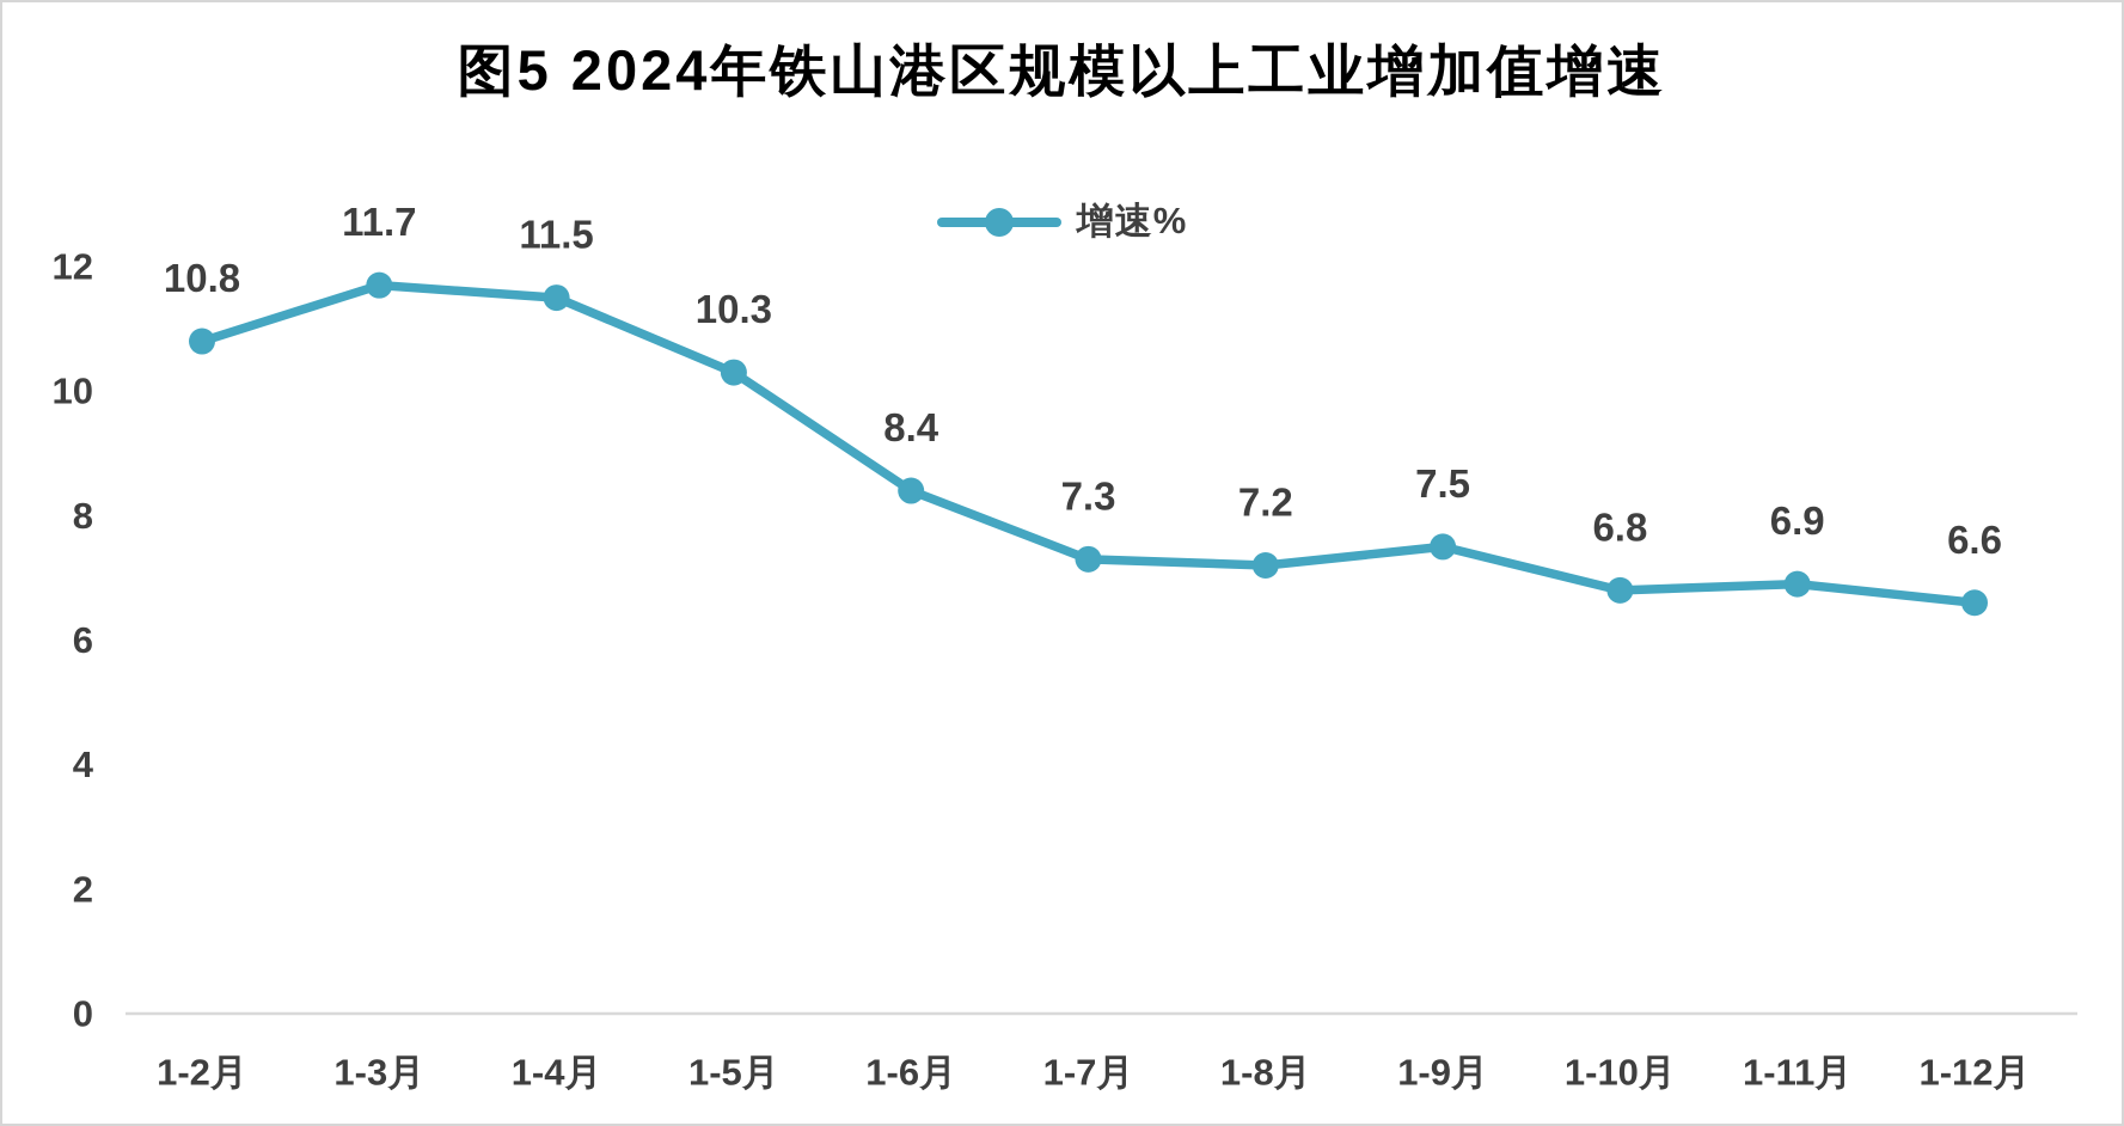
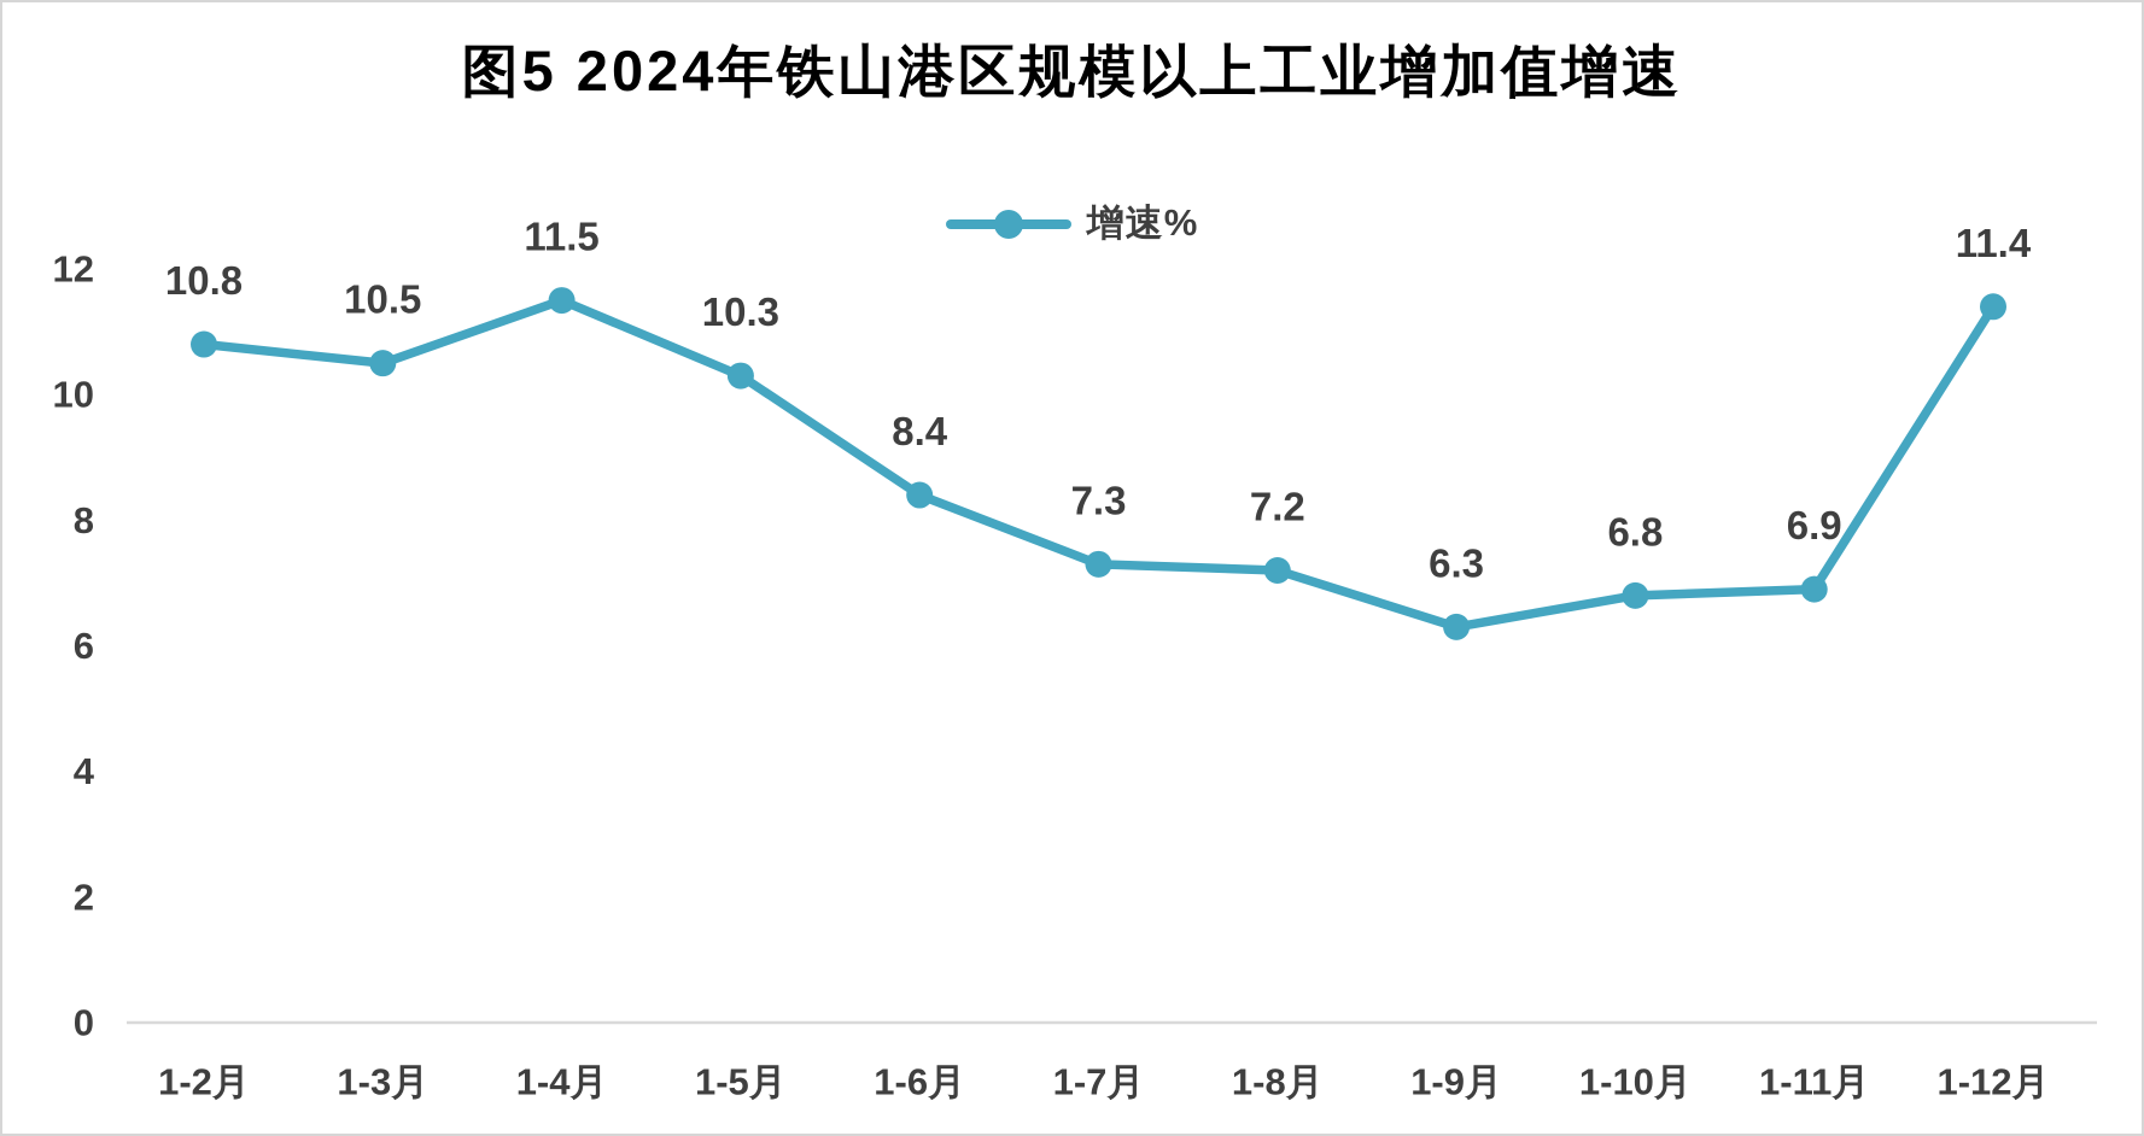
1-3月: 11.7 -> 10.5
1-9月: 7.5 -> 6.3
1-12月: 6.6 -> 11.4
